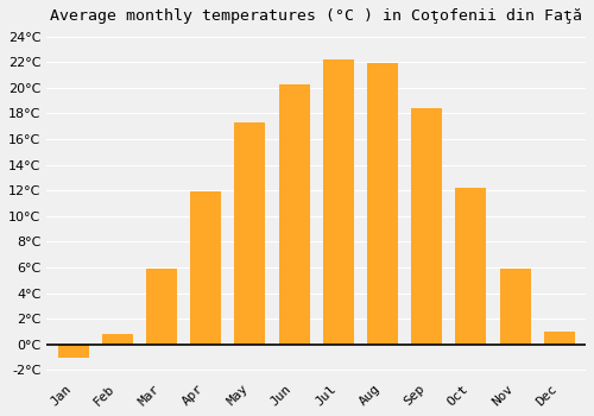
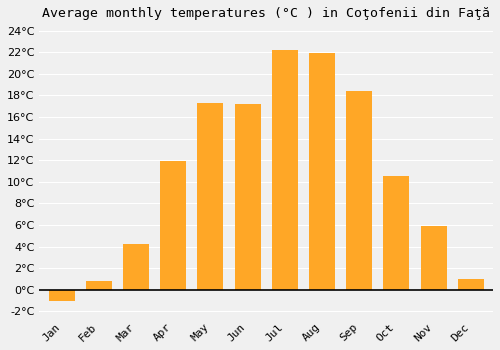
Mar: 5.9°C -> 4.2°C
Jun: 20.3°C -> 17.2°C
Oct: 12.2°C -> 10.5°C
